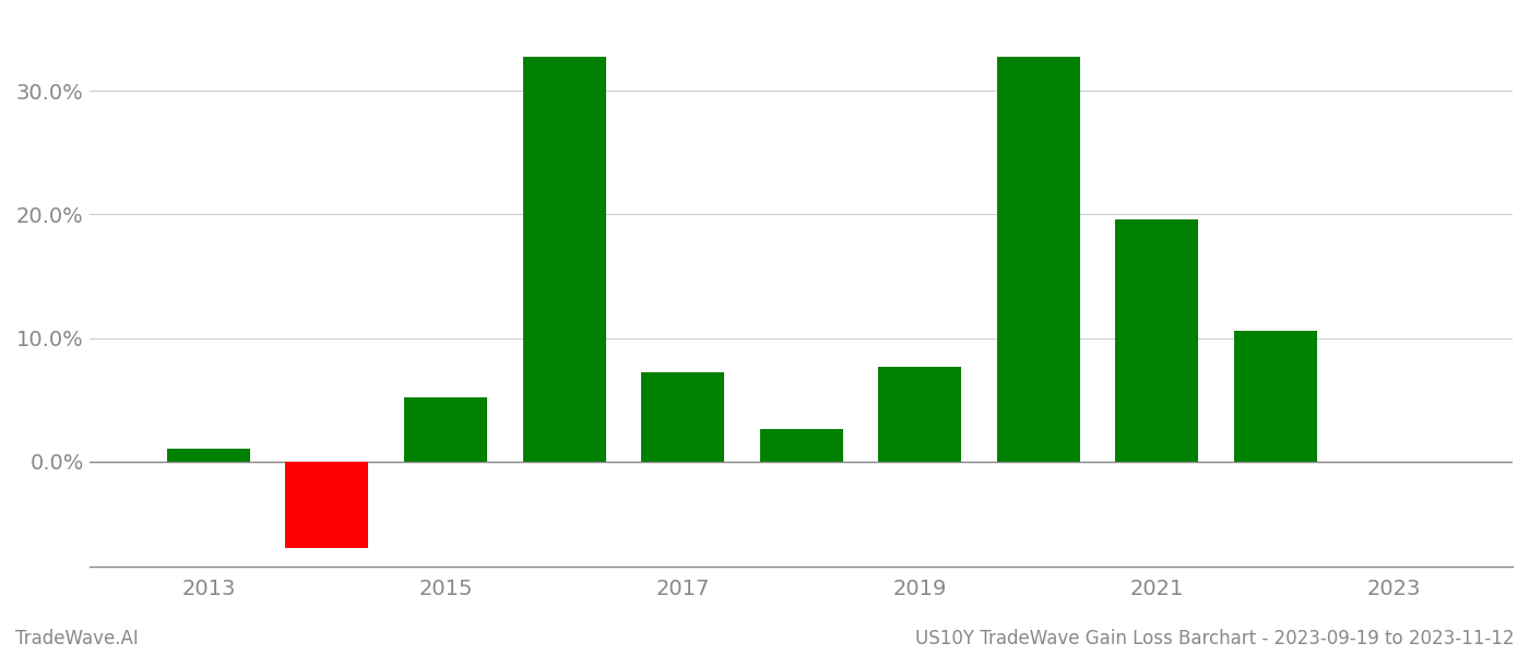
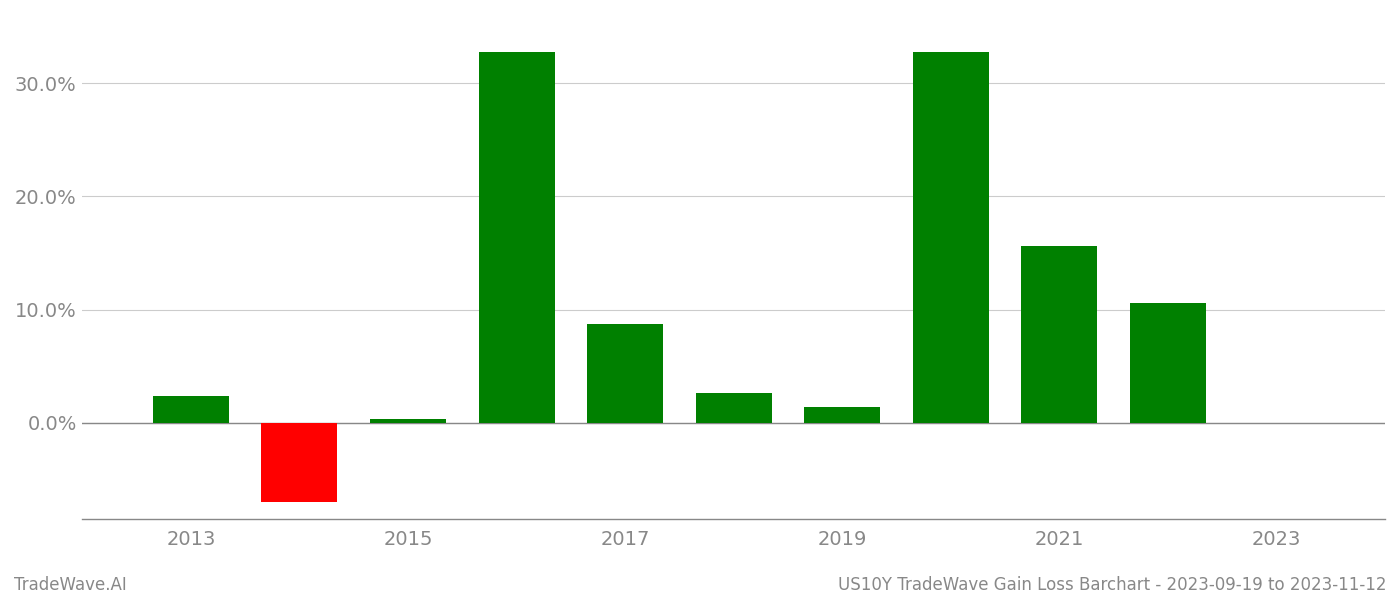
2013: 1.0% -> 2.4%
2015: 5.2% -> 0.3%
2017: 7.2% -> 8.7%
2019: 7.7% -> 1.4%
2021: 19.6% -> 15.6%
